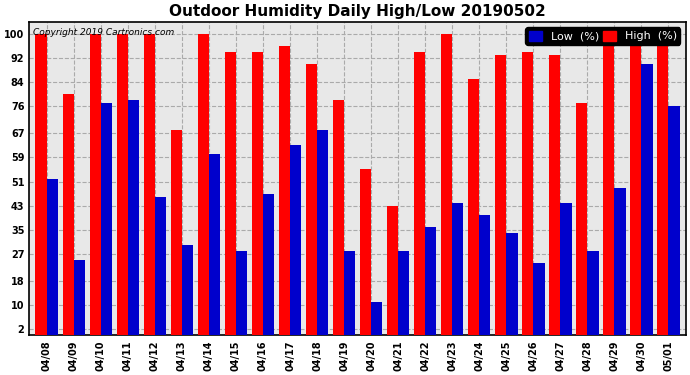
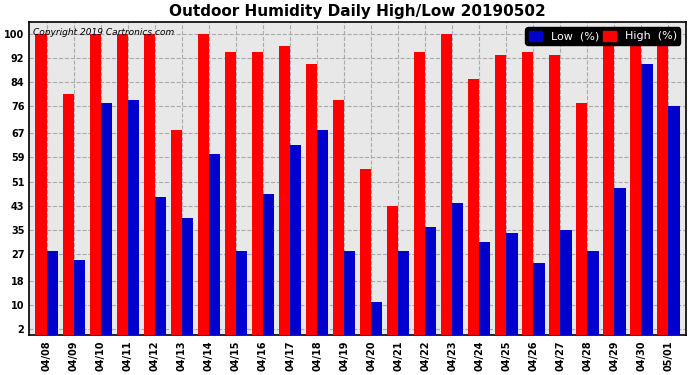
Low (%)/04/08: 52 -> 28
Low (%)/04/13: 30 -> 39
Low (%)/04/24: 40 -> 31
Low (%)/04/27: 44 -> 35
